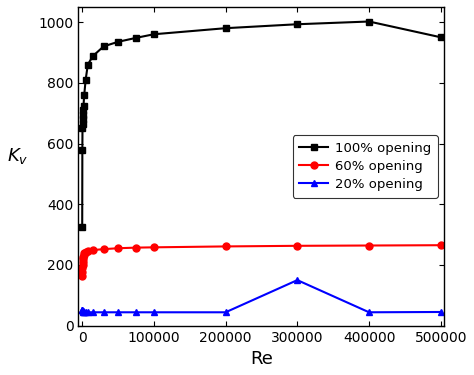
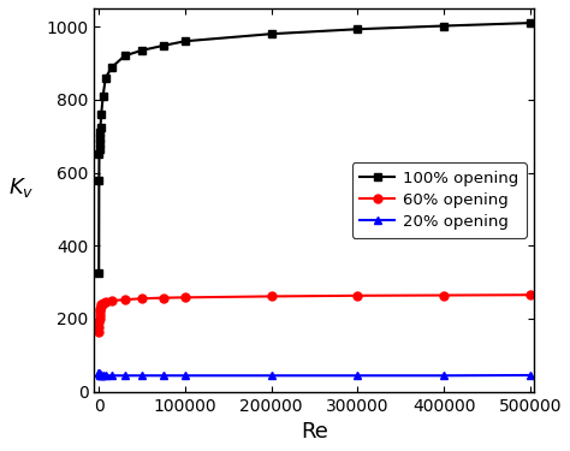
20% opening/300000: 150 -> 44
100% opening/500000: 950 -> 1010
